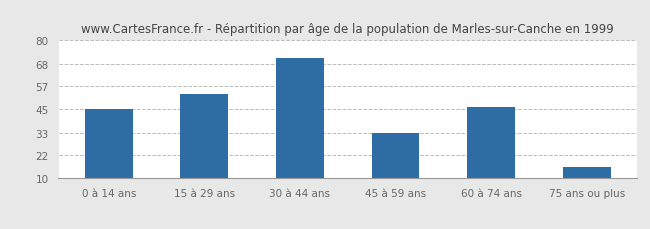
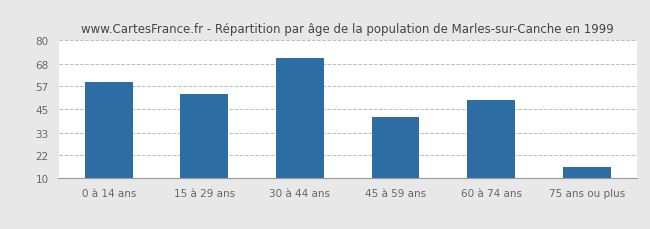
0 à 14 ans: 45 -> 59
45 à 59 ans: 33 -> 41
60 à 74 ans: 46 -> 50
